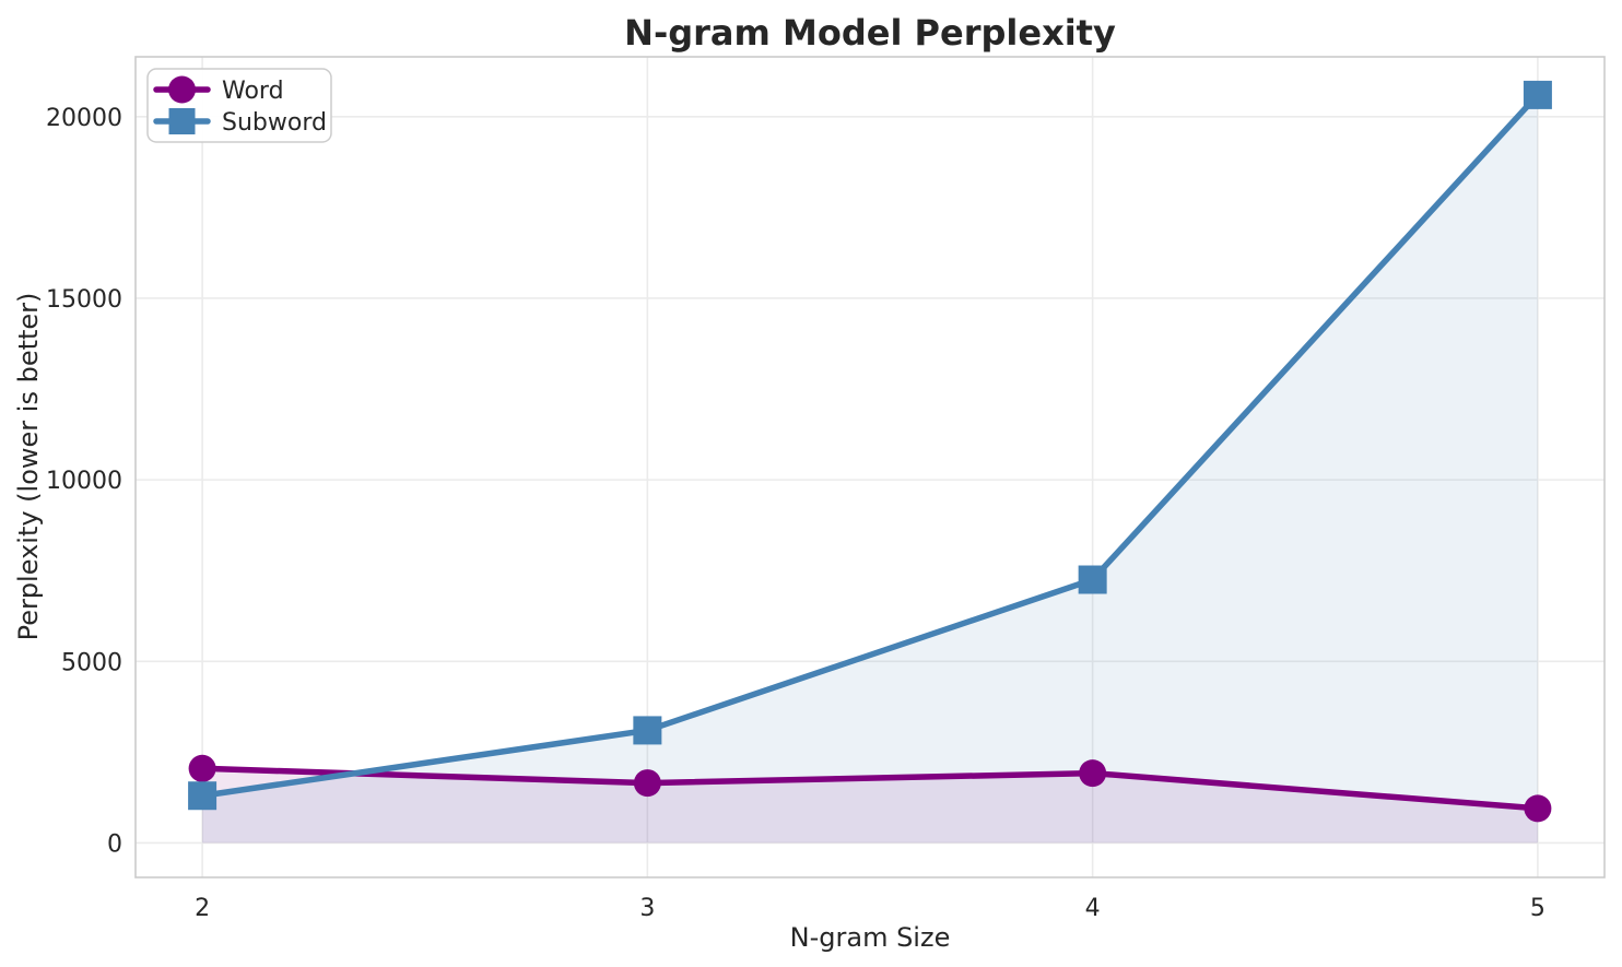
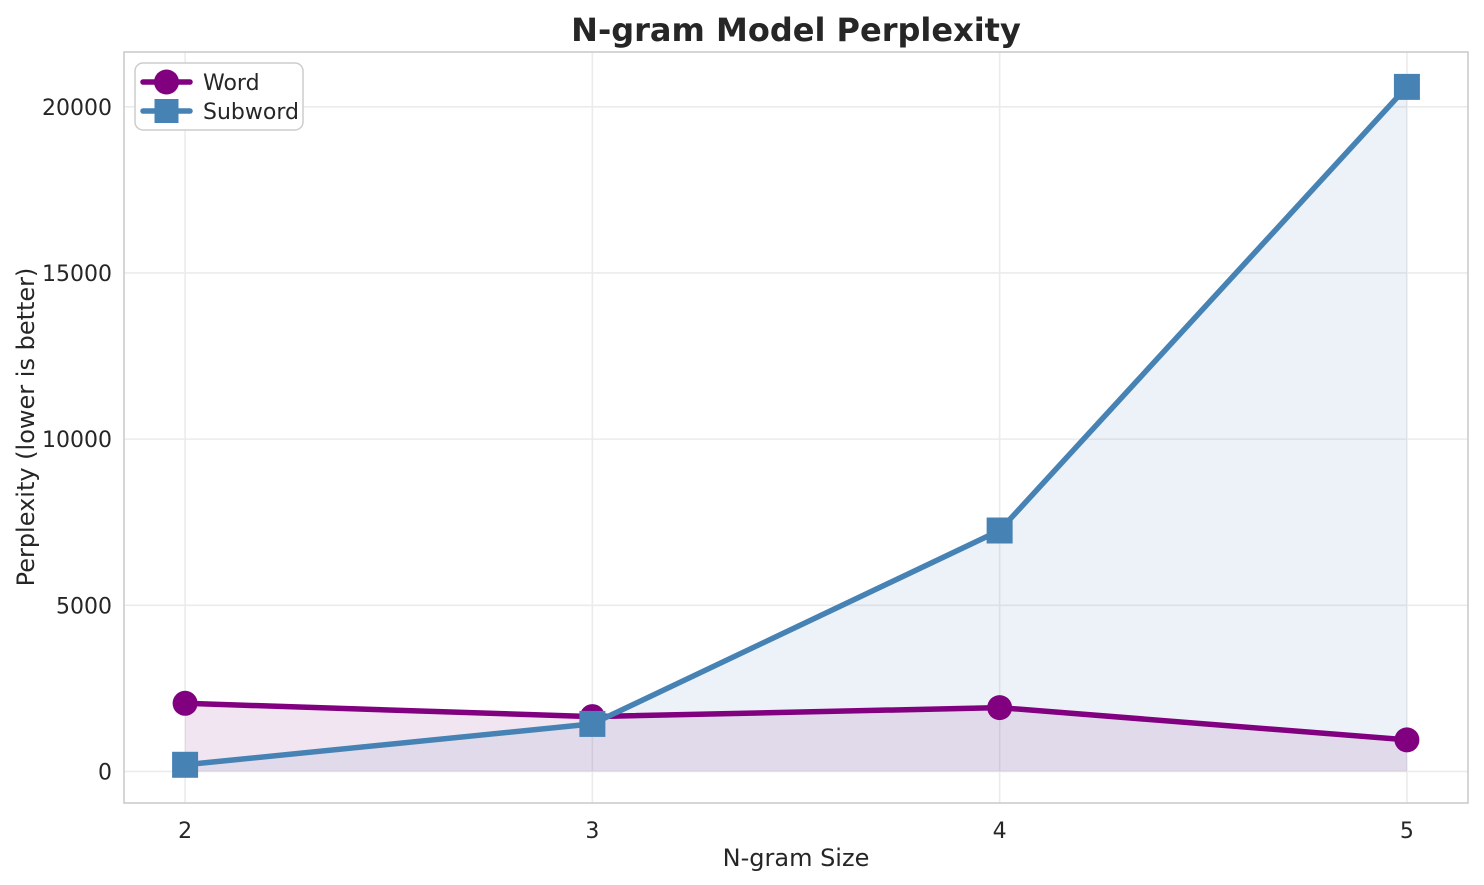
Subword/2: 1300 -> 200
Subword/3: 3100 -> 1400
